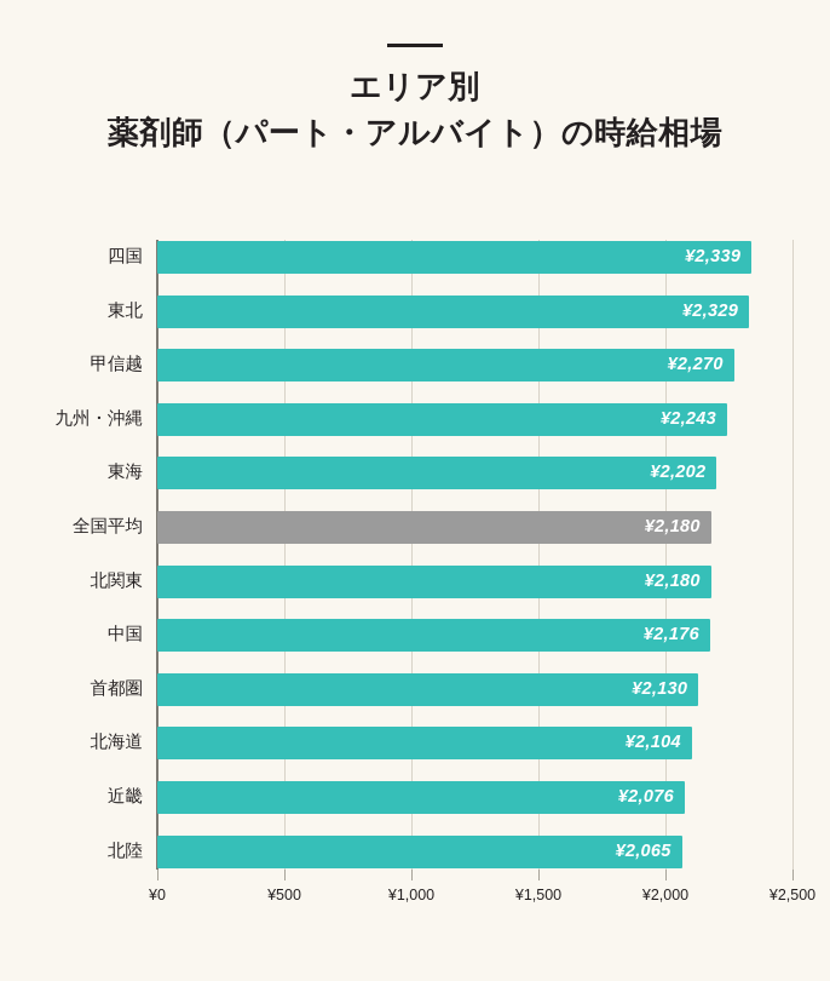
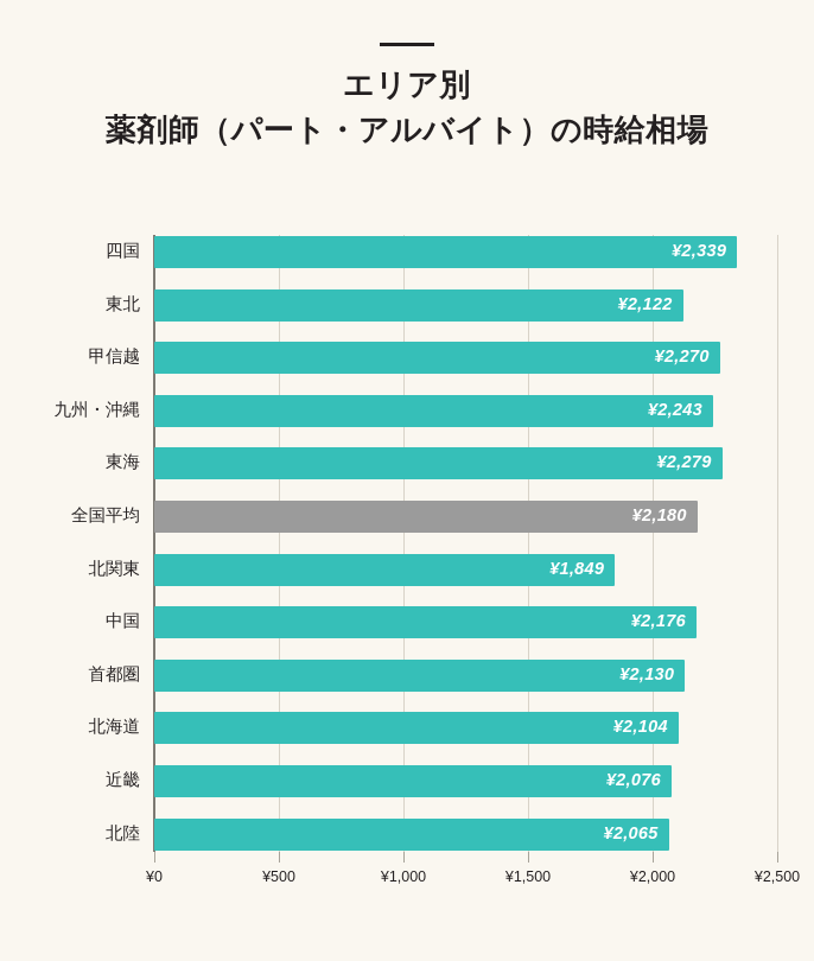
東北: ¥2,329 -> ¥2,122
東海: ¥2,202 -> ¥2,279
北関東: ¥2,180 -> ¥1,849
